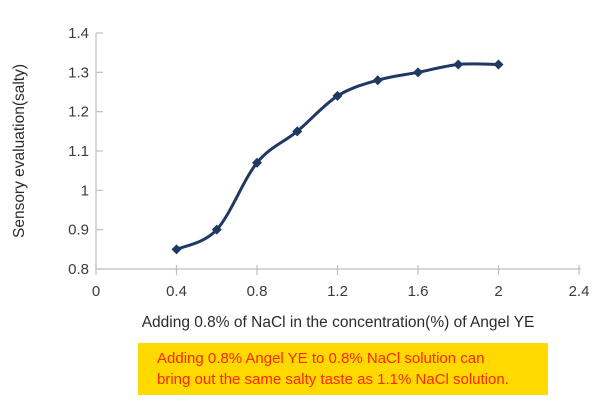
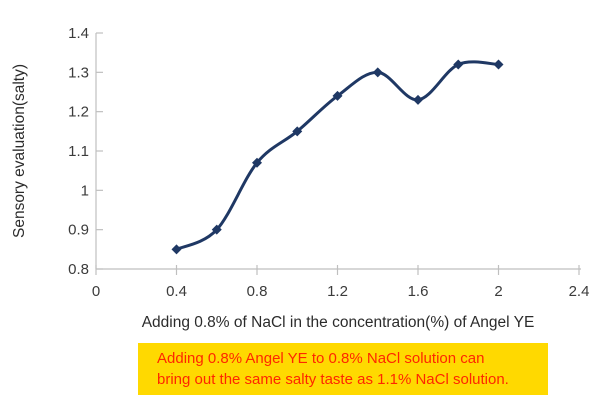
1.4: 1.28 -> 1.30
1.6: 1.30 -> 1.23
